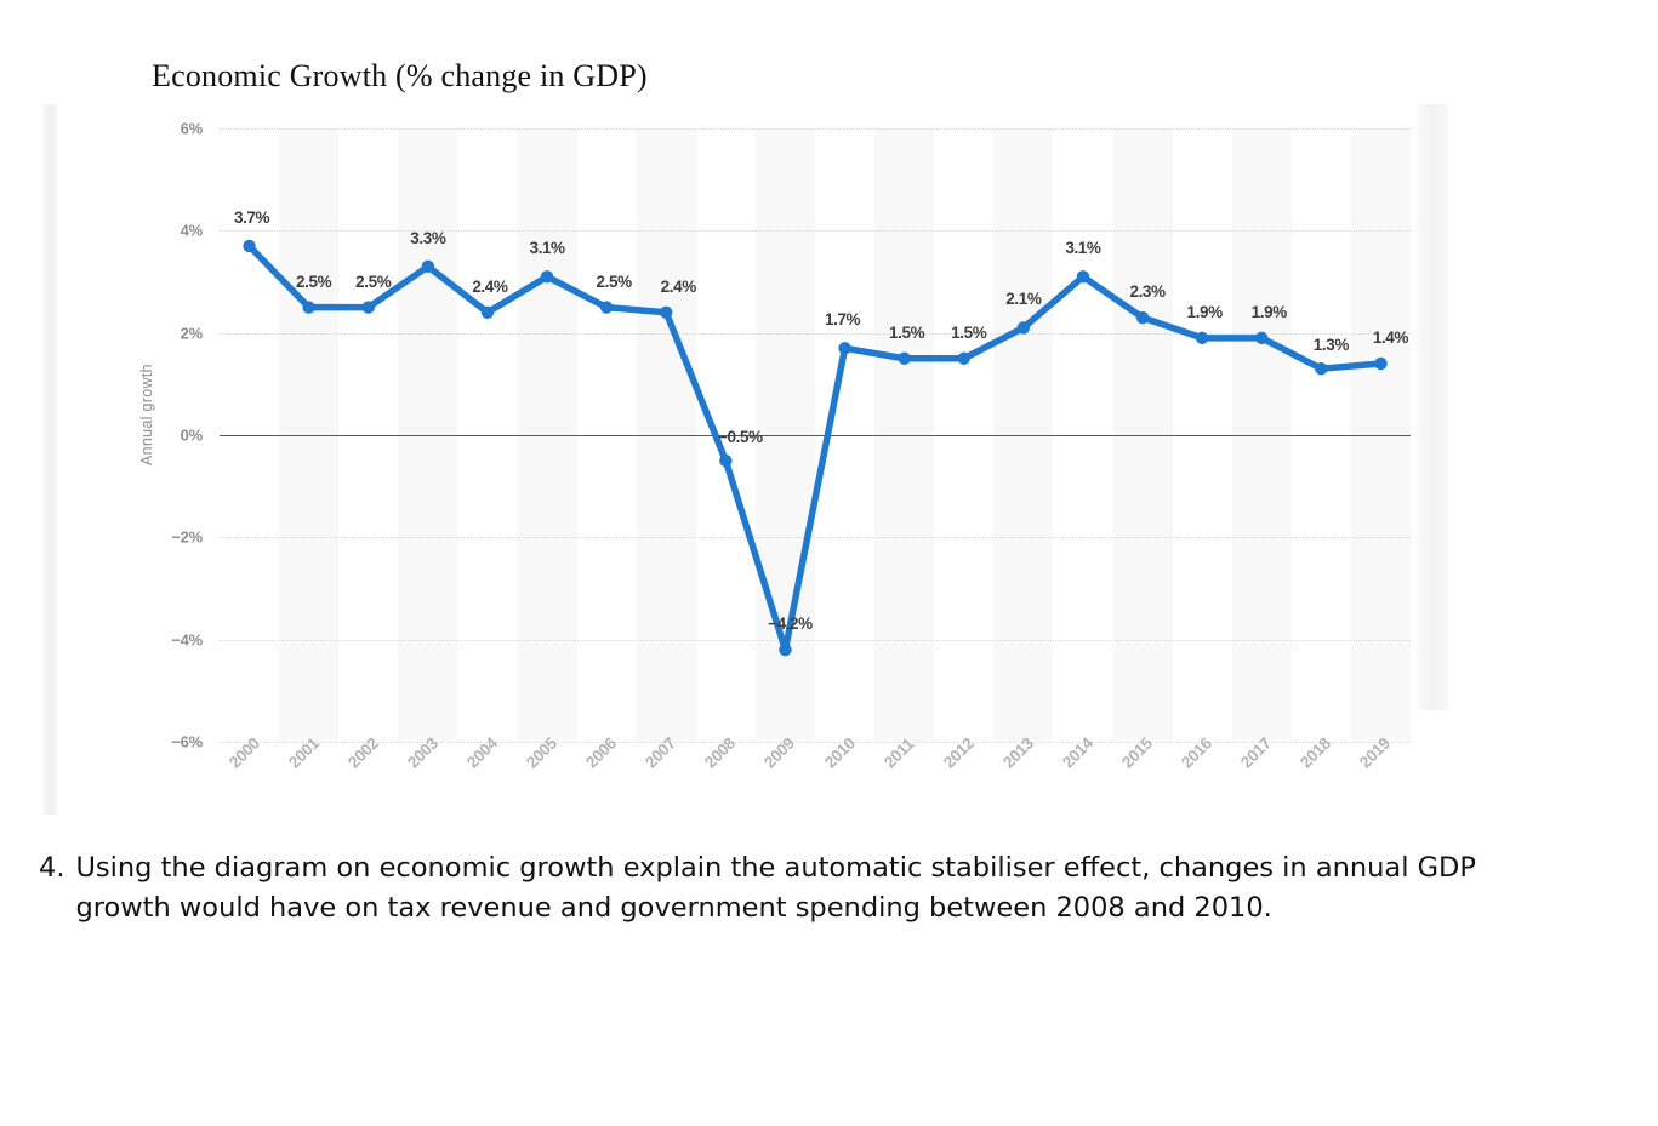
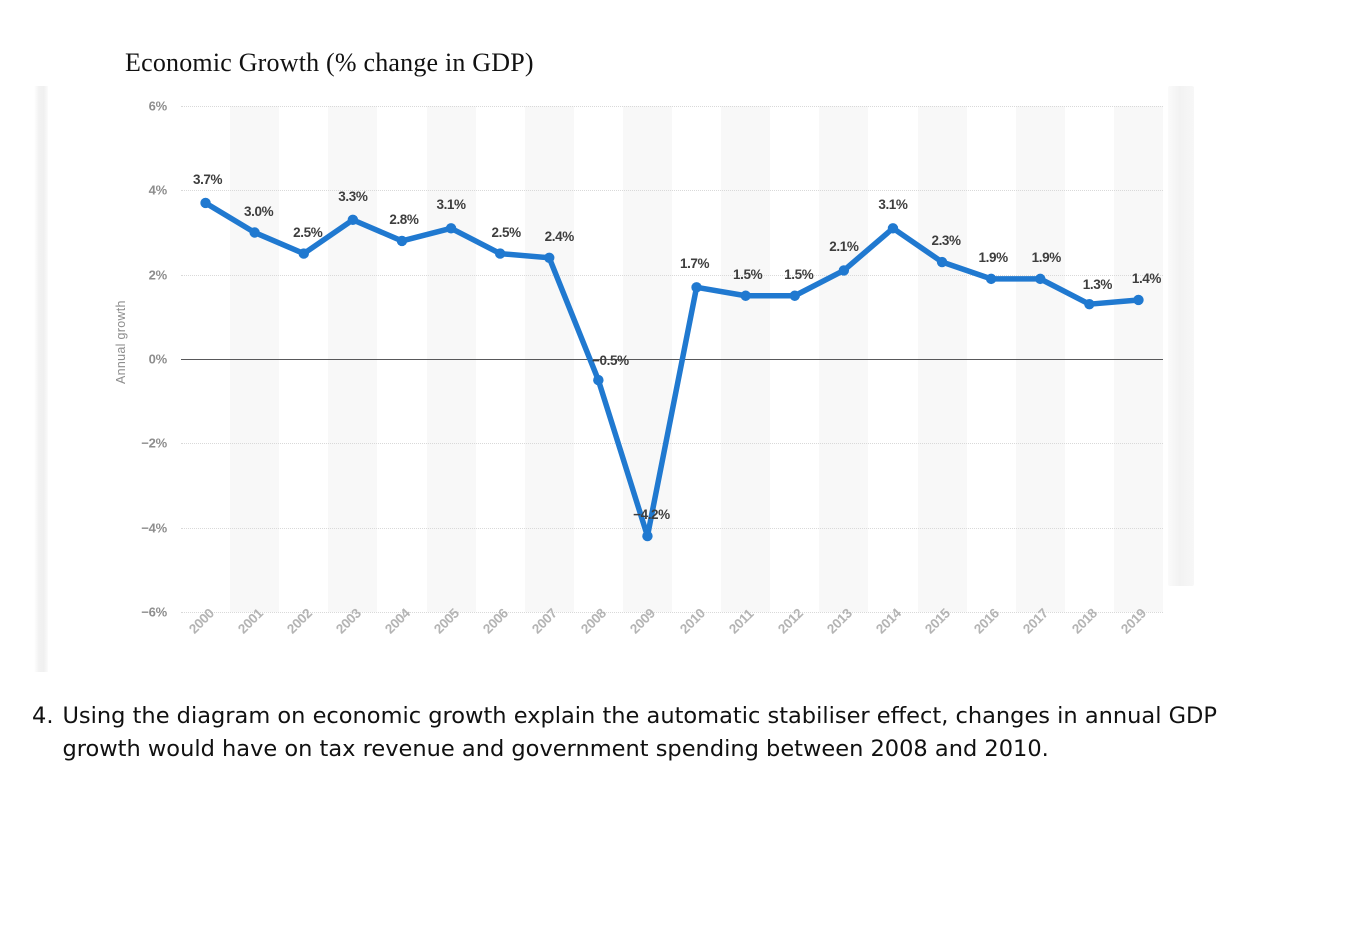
2001: 2.5% -> 3.0%
2004: 2.4% -> 2.8%
